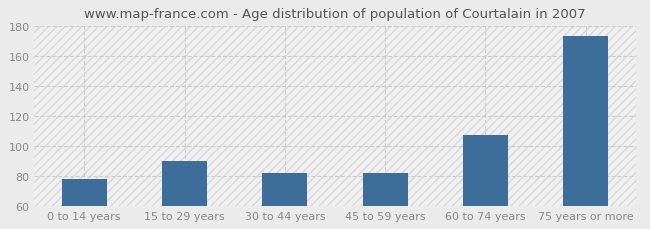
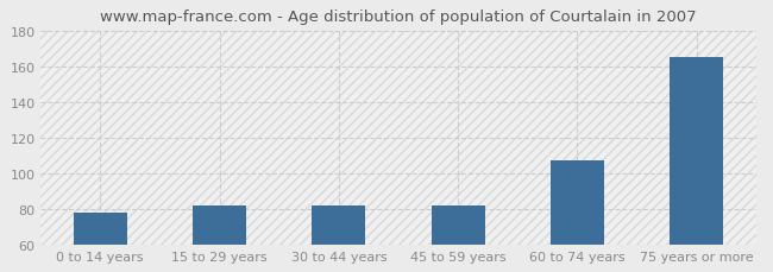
15 to 29 years: 90 -> 82
75 years or more: 173 -> 165
